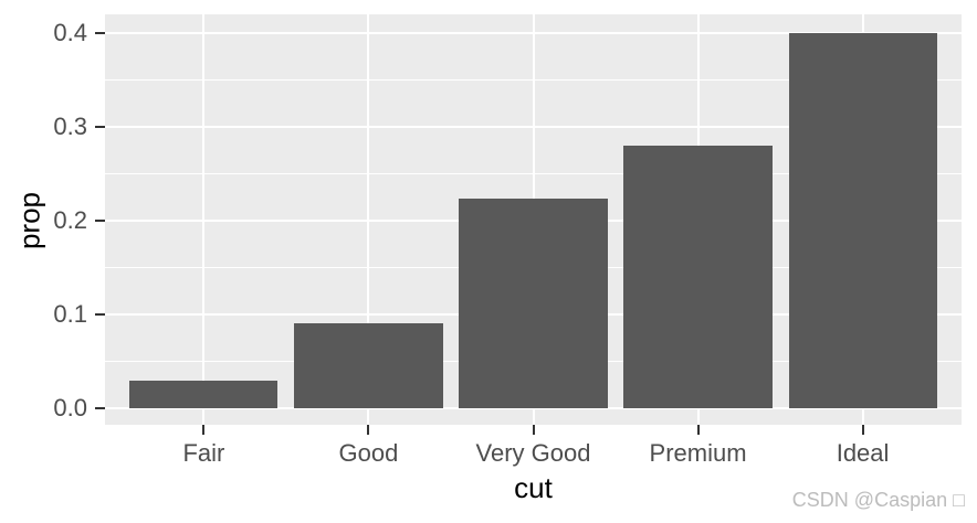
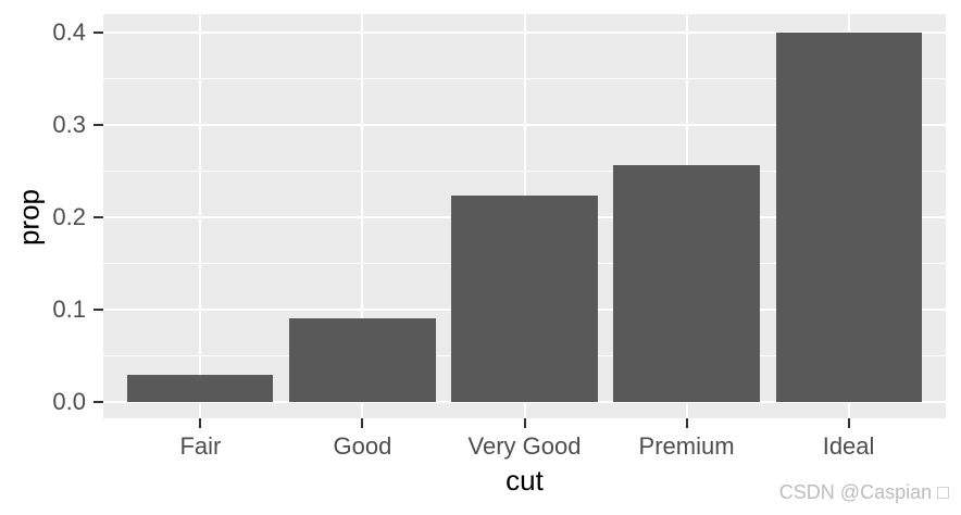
Premium: 0.28 -> 0.26
